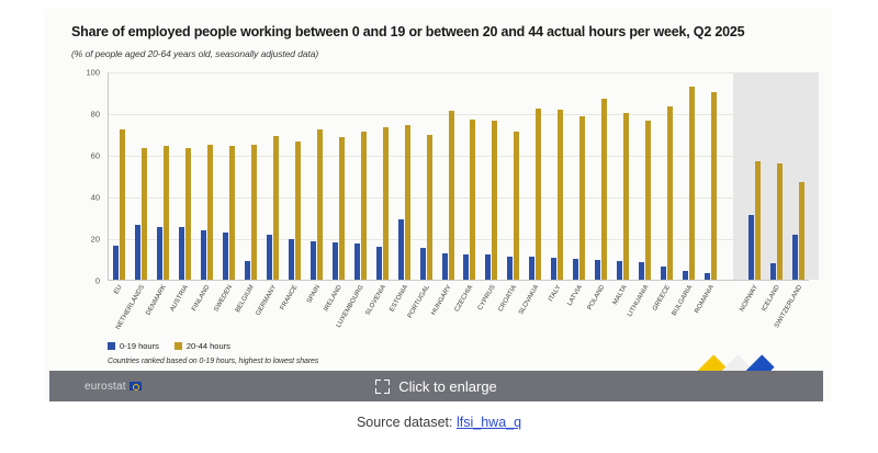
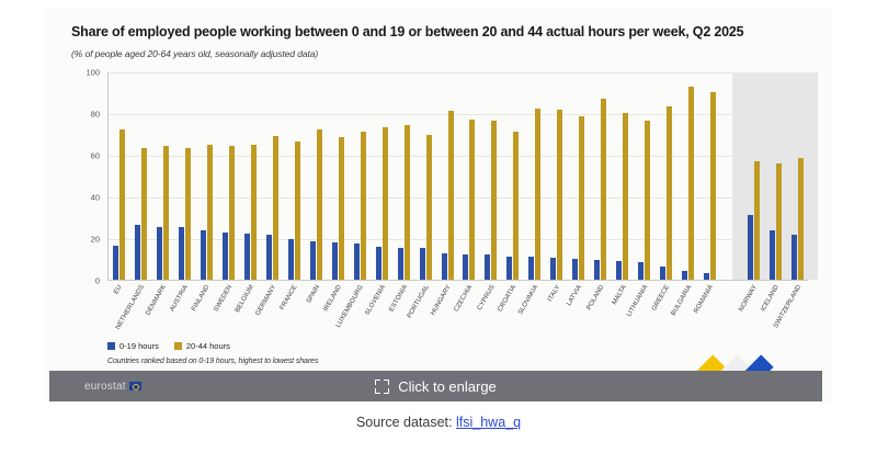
0-19 hours/BELGIUM: 9 -> 22
0-19 hours/ESTONIA: 29 -> 15
0-19 hours/ICELAND: 8 -> 24
20-44 hours/SWITZERLAND: 47 -> 58
